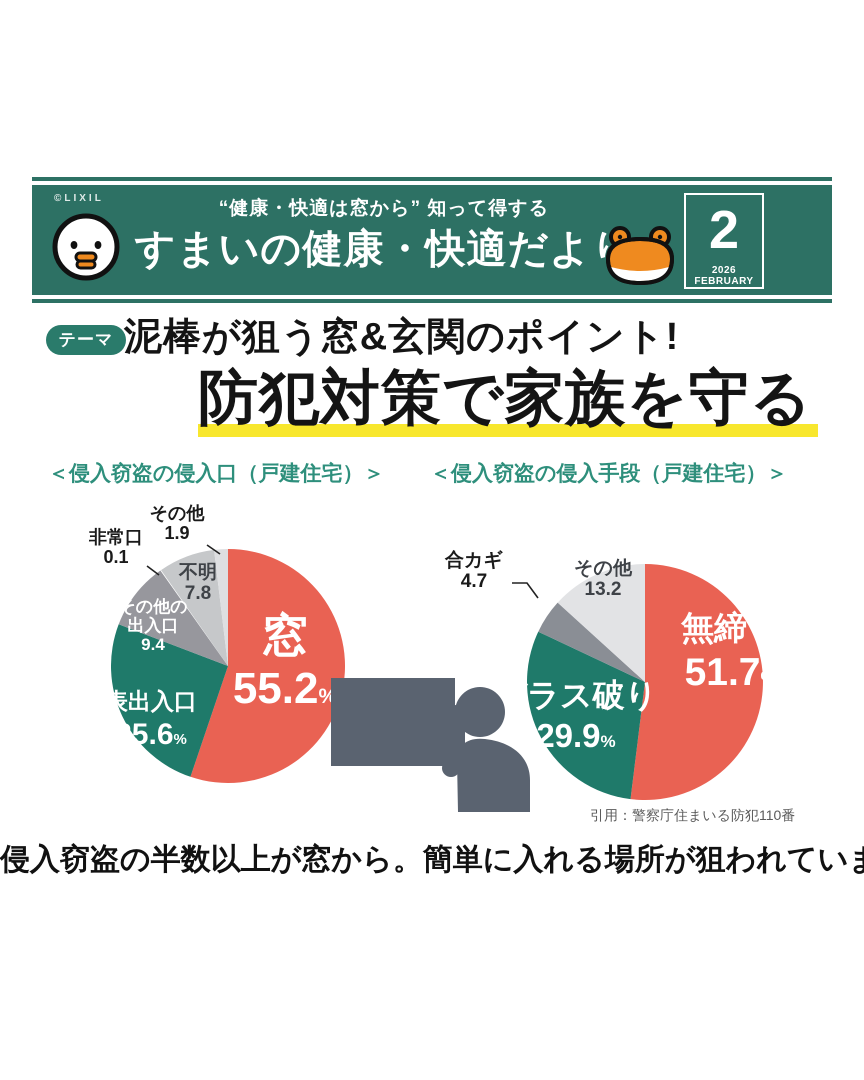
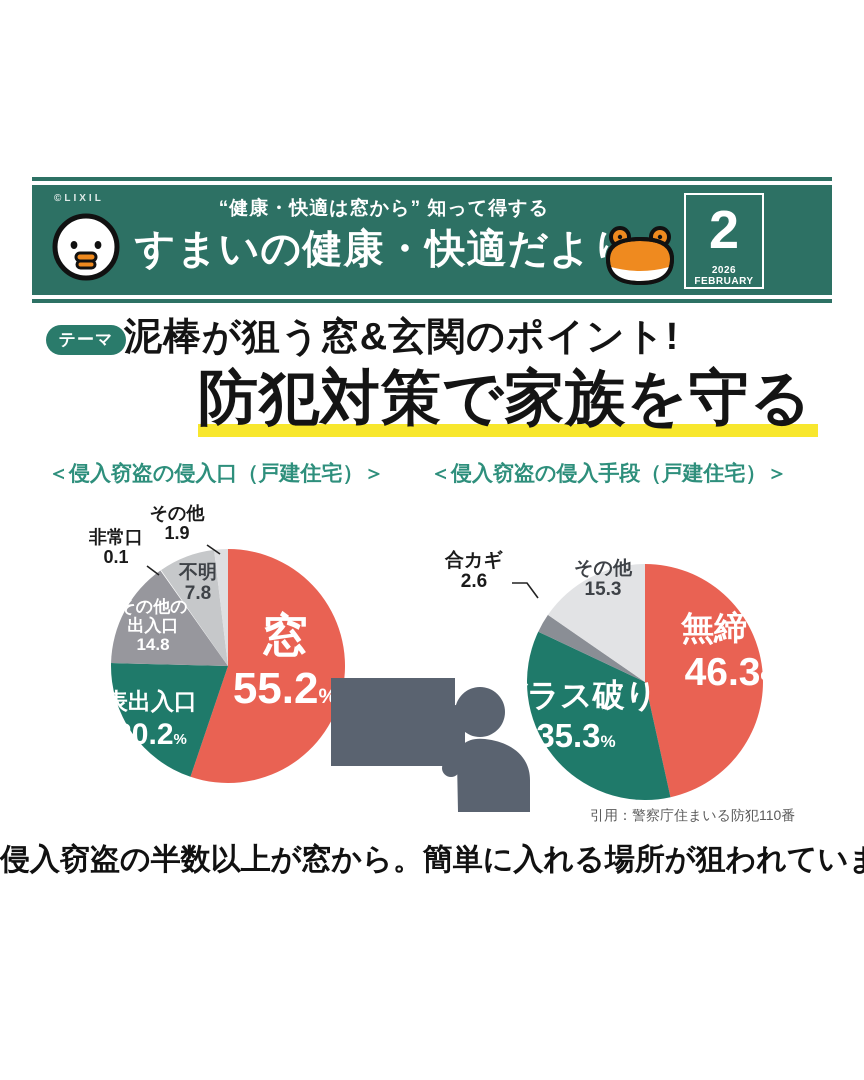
＜侵入窃盗の侵入口（戸建住宅）＞/表出入口: 25.6 -> 20.2
＜侵入窃盗の侵入口（戸建住宅）＞/その他の出入口: 9.4 -> 14.8
＜侵入窃盗の侵入手段（戸建住宅）＞/無締り: 51.7 -> 46.3
＜侵入窃盗の侵入手段（戸建住宅）＞/ガラス破り: 29.9 -> 35.3
＜侵入窃盗の侵入手段（戸建住宅）＞/合カギ: 4.7 -> 2.6
＜侵入窃盗の侵入手段（戸建住宅）＞/その他: 13.2 -> 15.3
